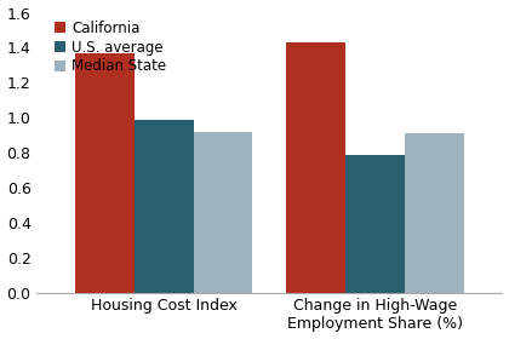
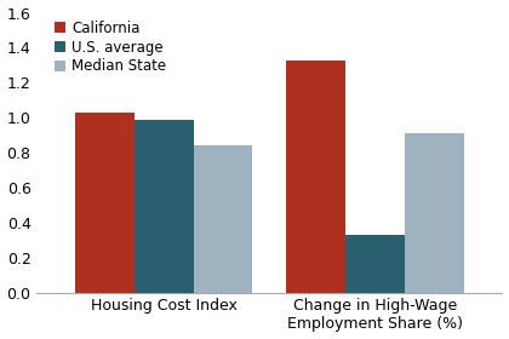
California/Housing Cost Index: 1.37 -> 1.03
Median State/Housing Cost Index: 0.92 -> 0.84
California/Change in High-Wage Employment Share (%): 1.43 -> 1.33
U.S. average/Change in High-Wage Employment Share (%): 0.79 -> 0.33
